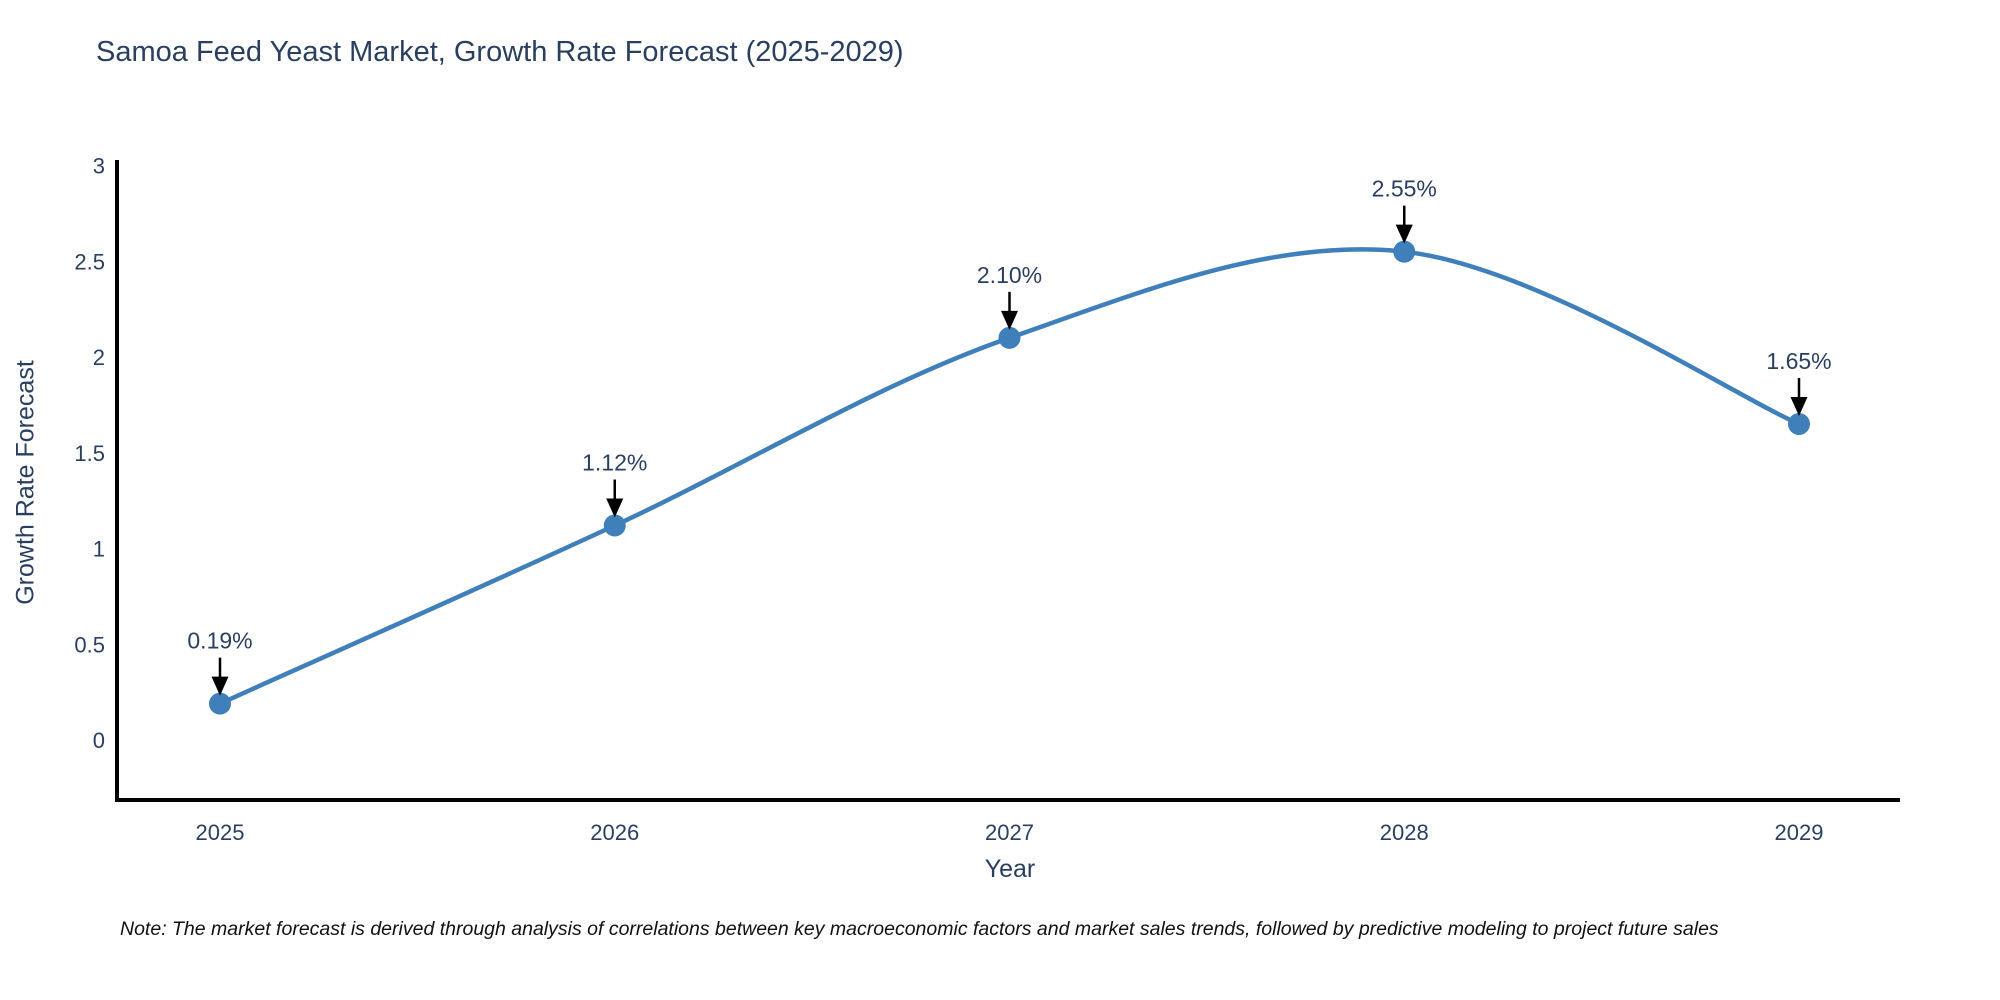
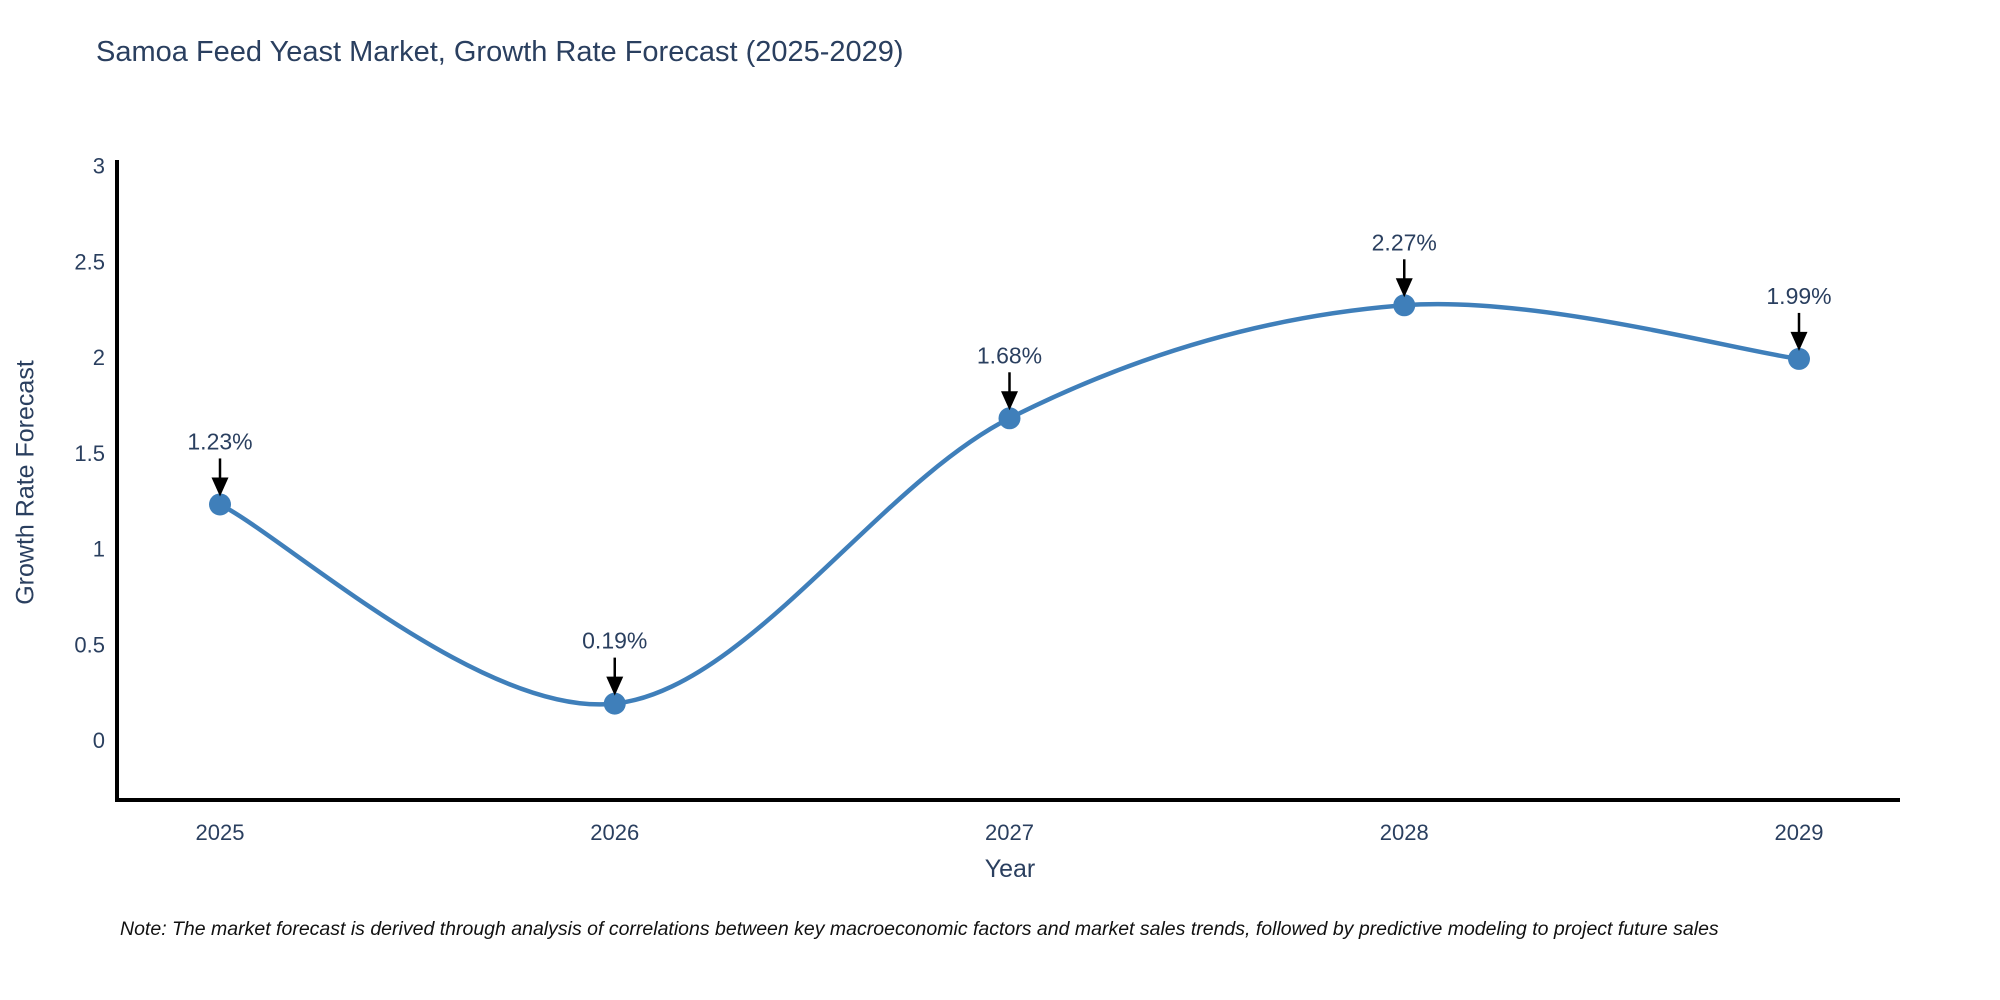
2025: 0.19% -> 1.23%
2026: 1.12% -> 0.19%
2027: 2.10% -> 1.68%
2028: 2.55% -> 2.27%
2029: 1.65% -> 1.99%
